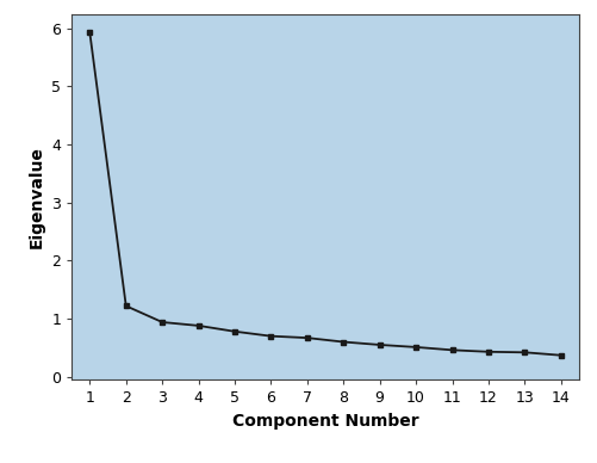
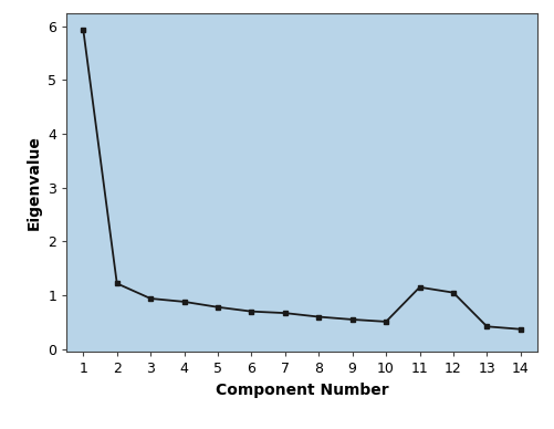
11: 0.46 -> 1.15
12: 0.43 -> 1.05
